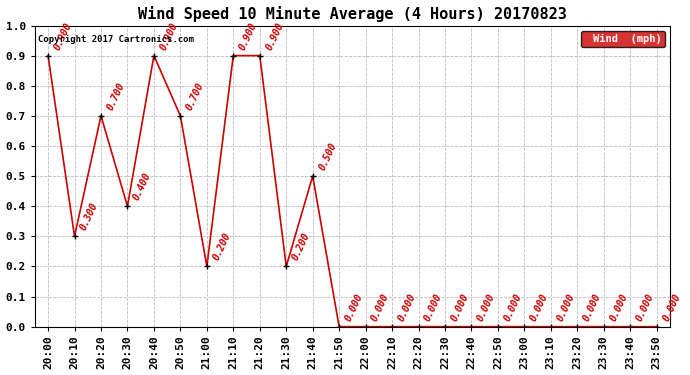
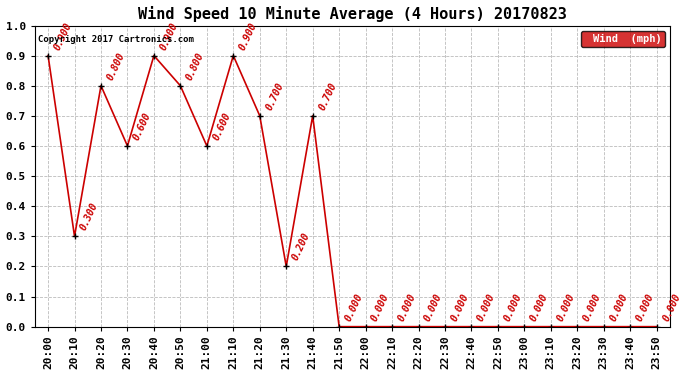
20:20: 0.700 -> 0.800
20:30: 0.400 -> 0.600
20:50: 0.700 -> 0.800
21:00: 0.200 -> 0.600
21:20: 0.900 -> 0.700
21:40: 0.500 -> 0.700
